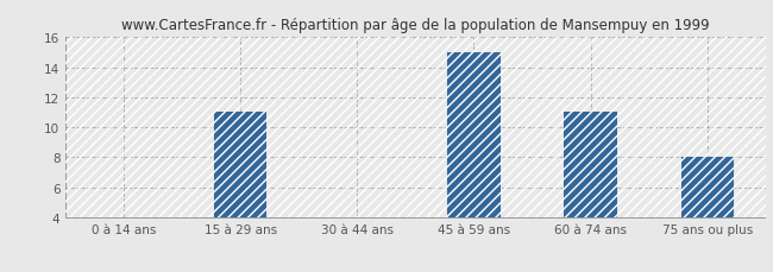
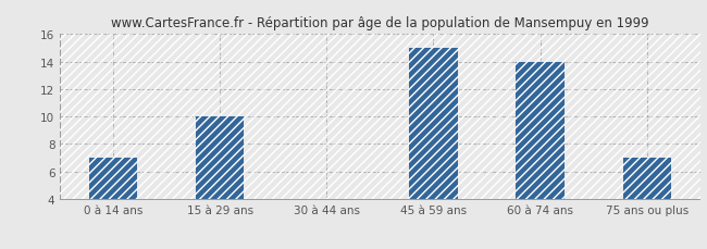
0 à 14 ans: 4 -> 7
15 à 29 ans: 11 -> 10
60 à 74 ans: 11 -> 14
75 ans ou plus: 8 -> 7
